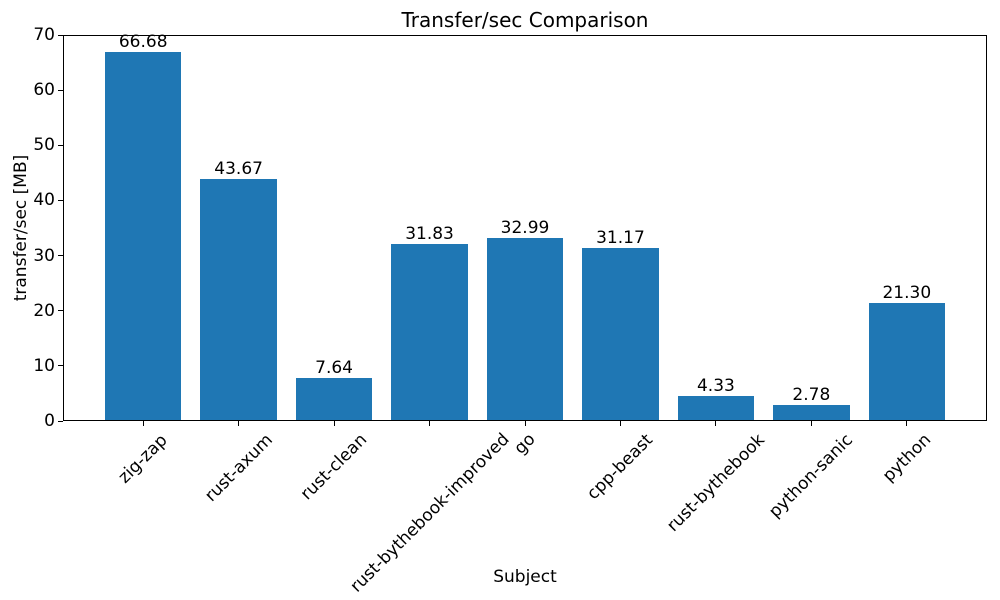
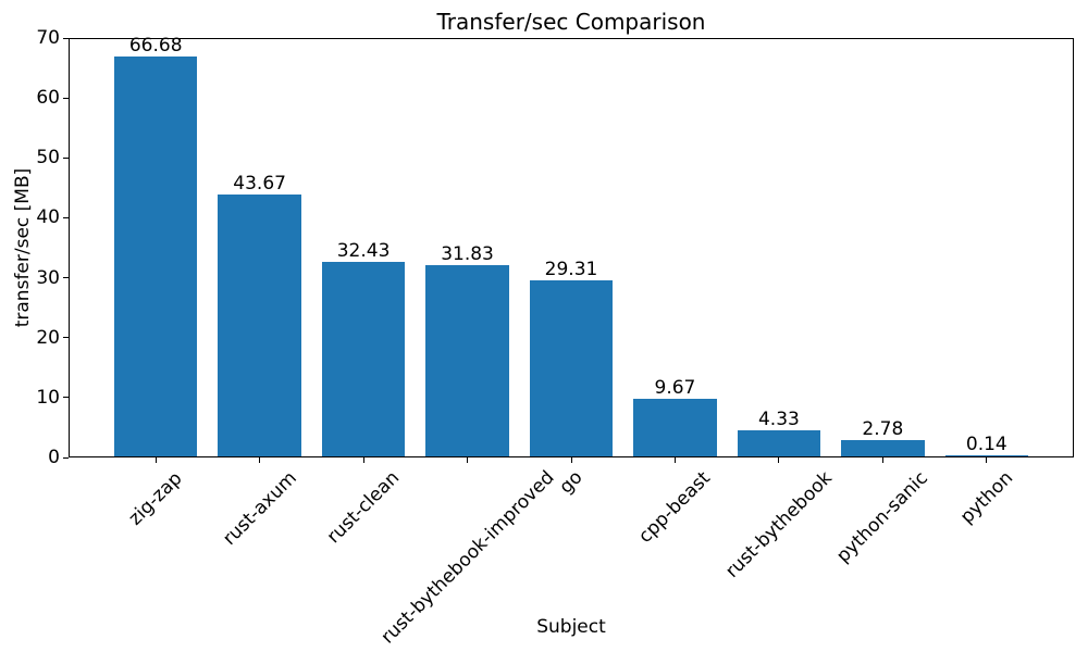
rust-clean: 7.64 -> 32.43
go: 32.99 -> 29.31
cpp-beast: 31.17 -> 9.67
python: 21.30 -> 0.14
